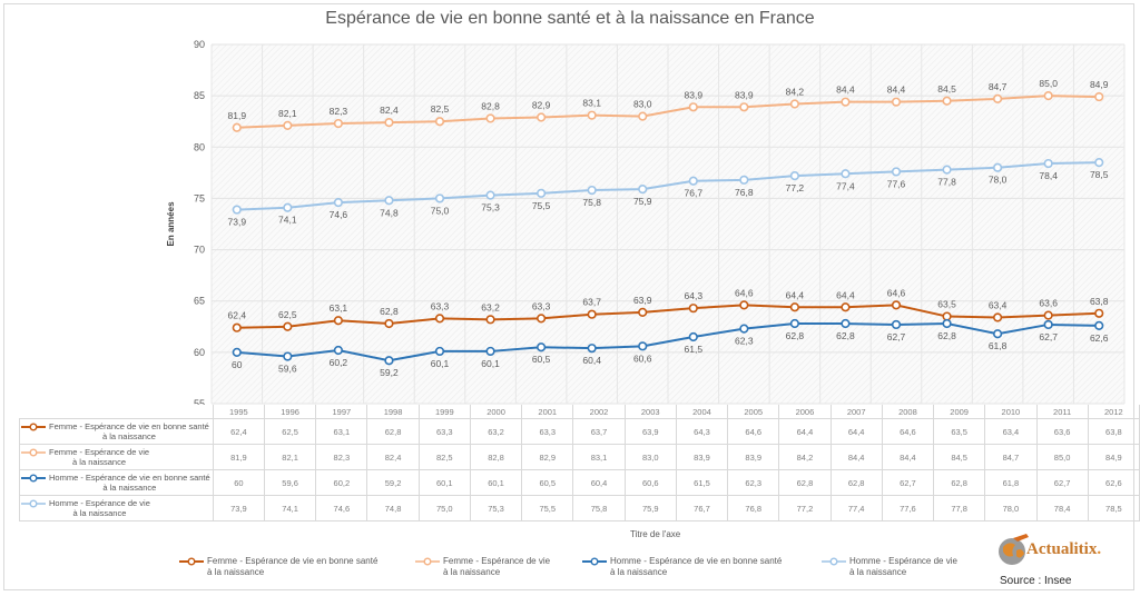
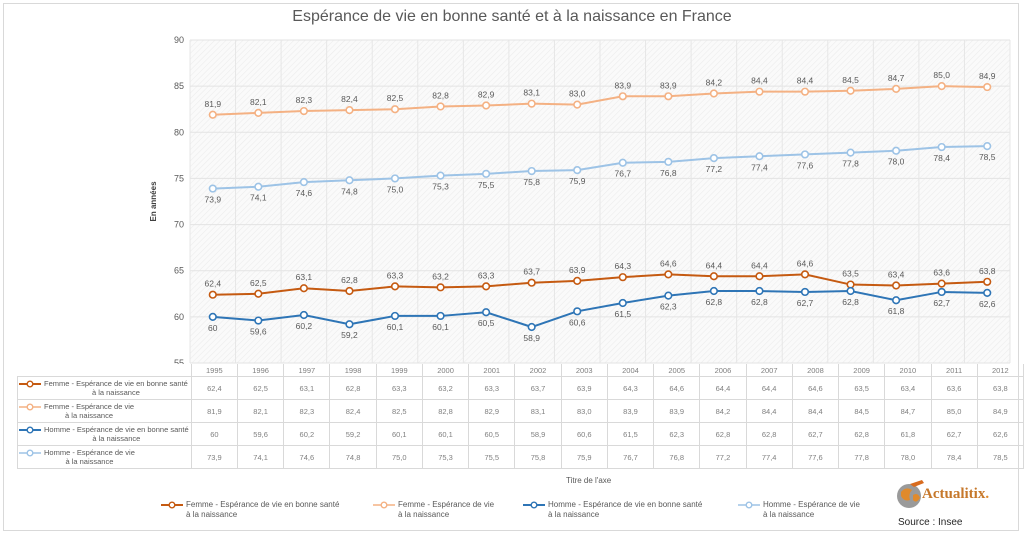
Homme - Espérance de vie en bonne santé à la naissance/2002: 60,4 -> 58,9
